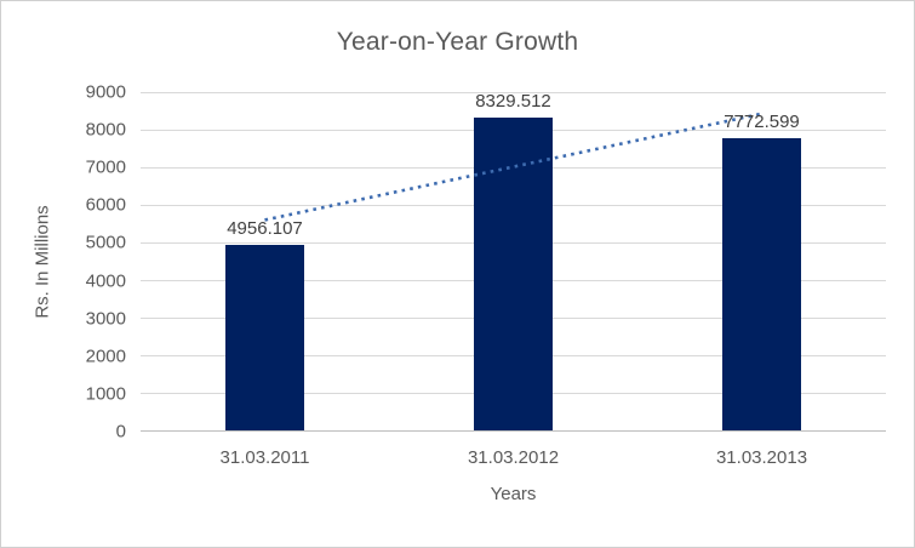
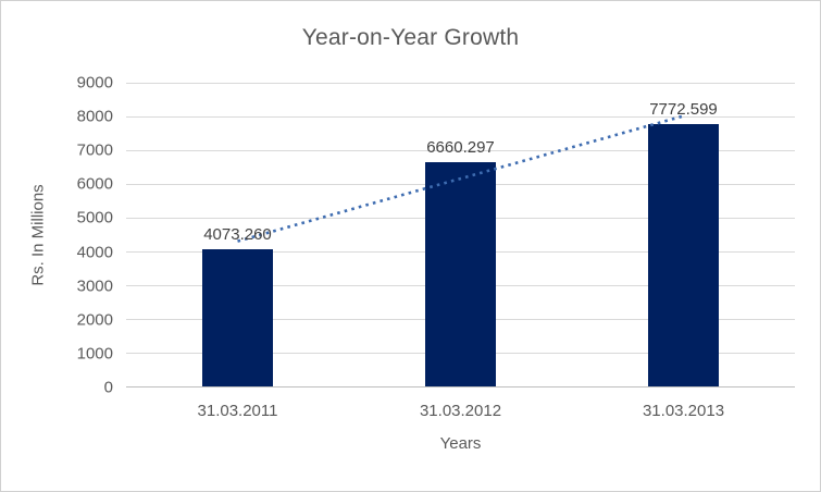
31.03.2011: 4956.107 -> 4073.260
31.03.2012: 8329.512 -> 6660.297
